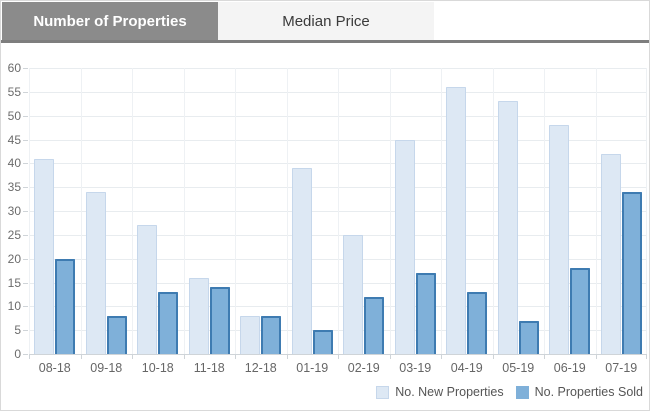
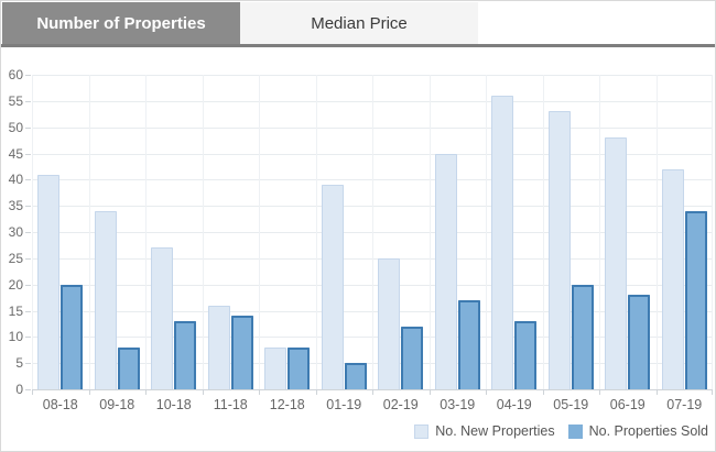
No. Properties Sold/05-19: 7 -> 20
